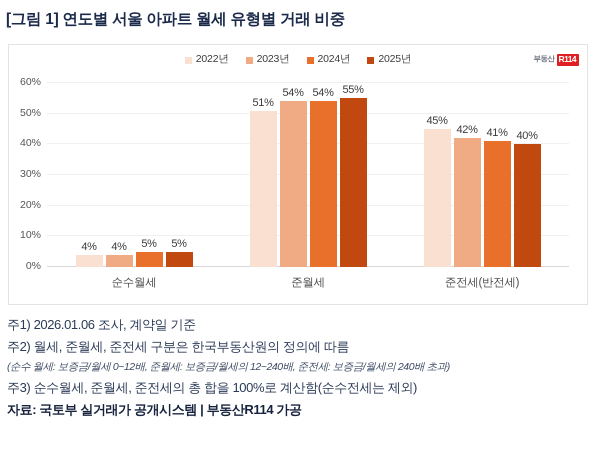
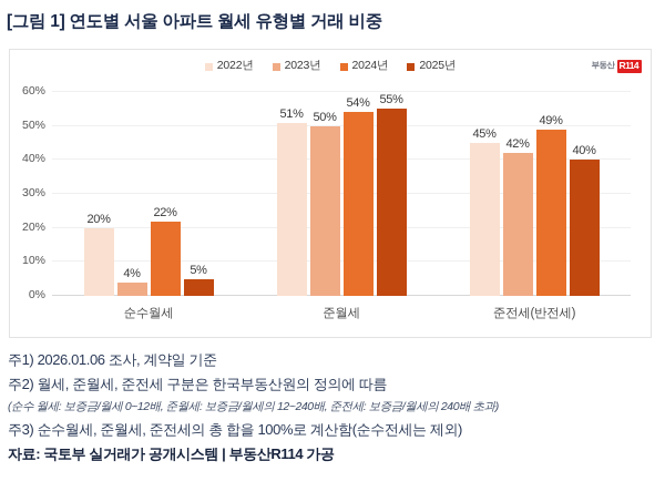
2022년/순수월세: 4% -> 20%
2024년/순수월세: 5% -> 22%
2023년/준월세: 54% -> 50%
2024년/준전세(반전세): 41% -> 49%
